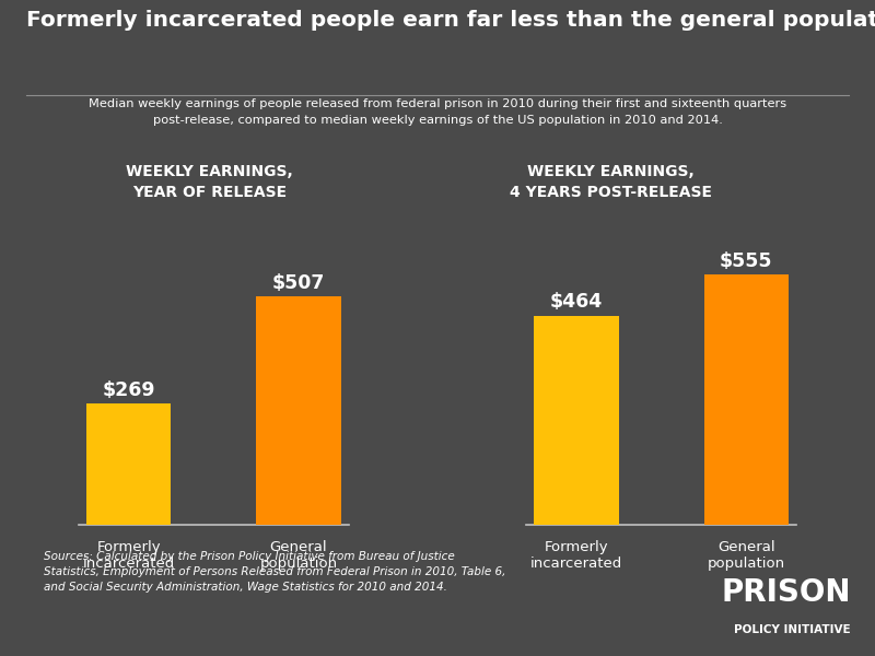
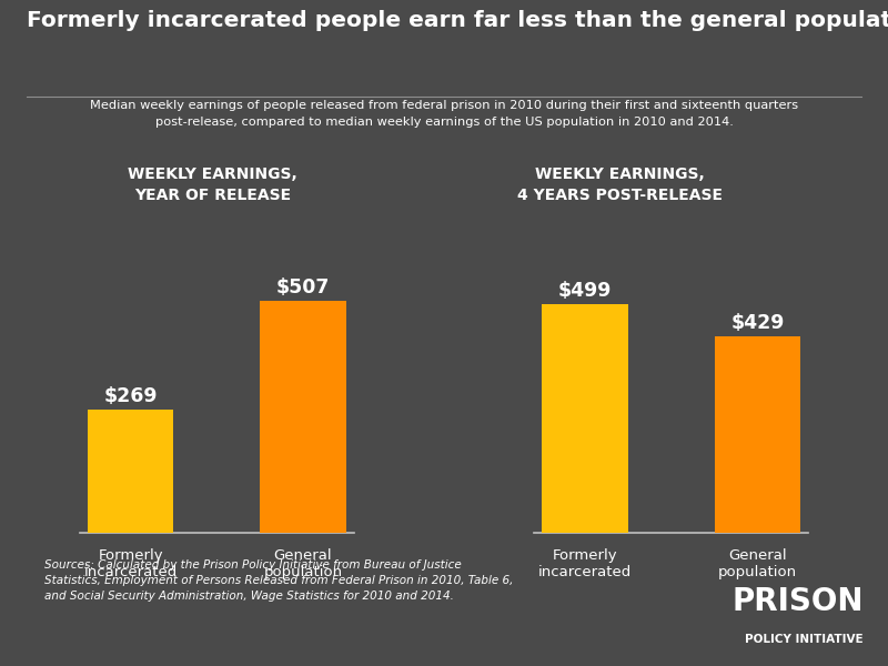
Formerly incarcerated: $464 -> $499
General population: $555 -> $429
